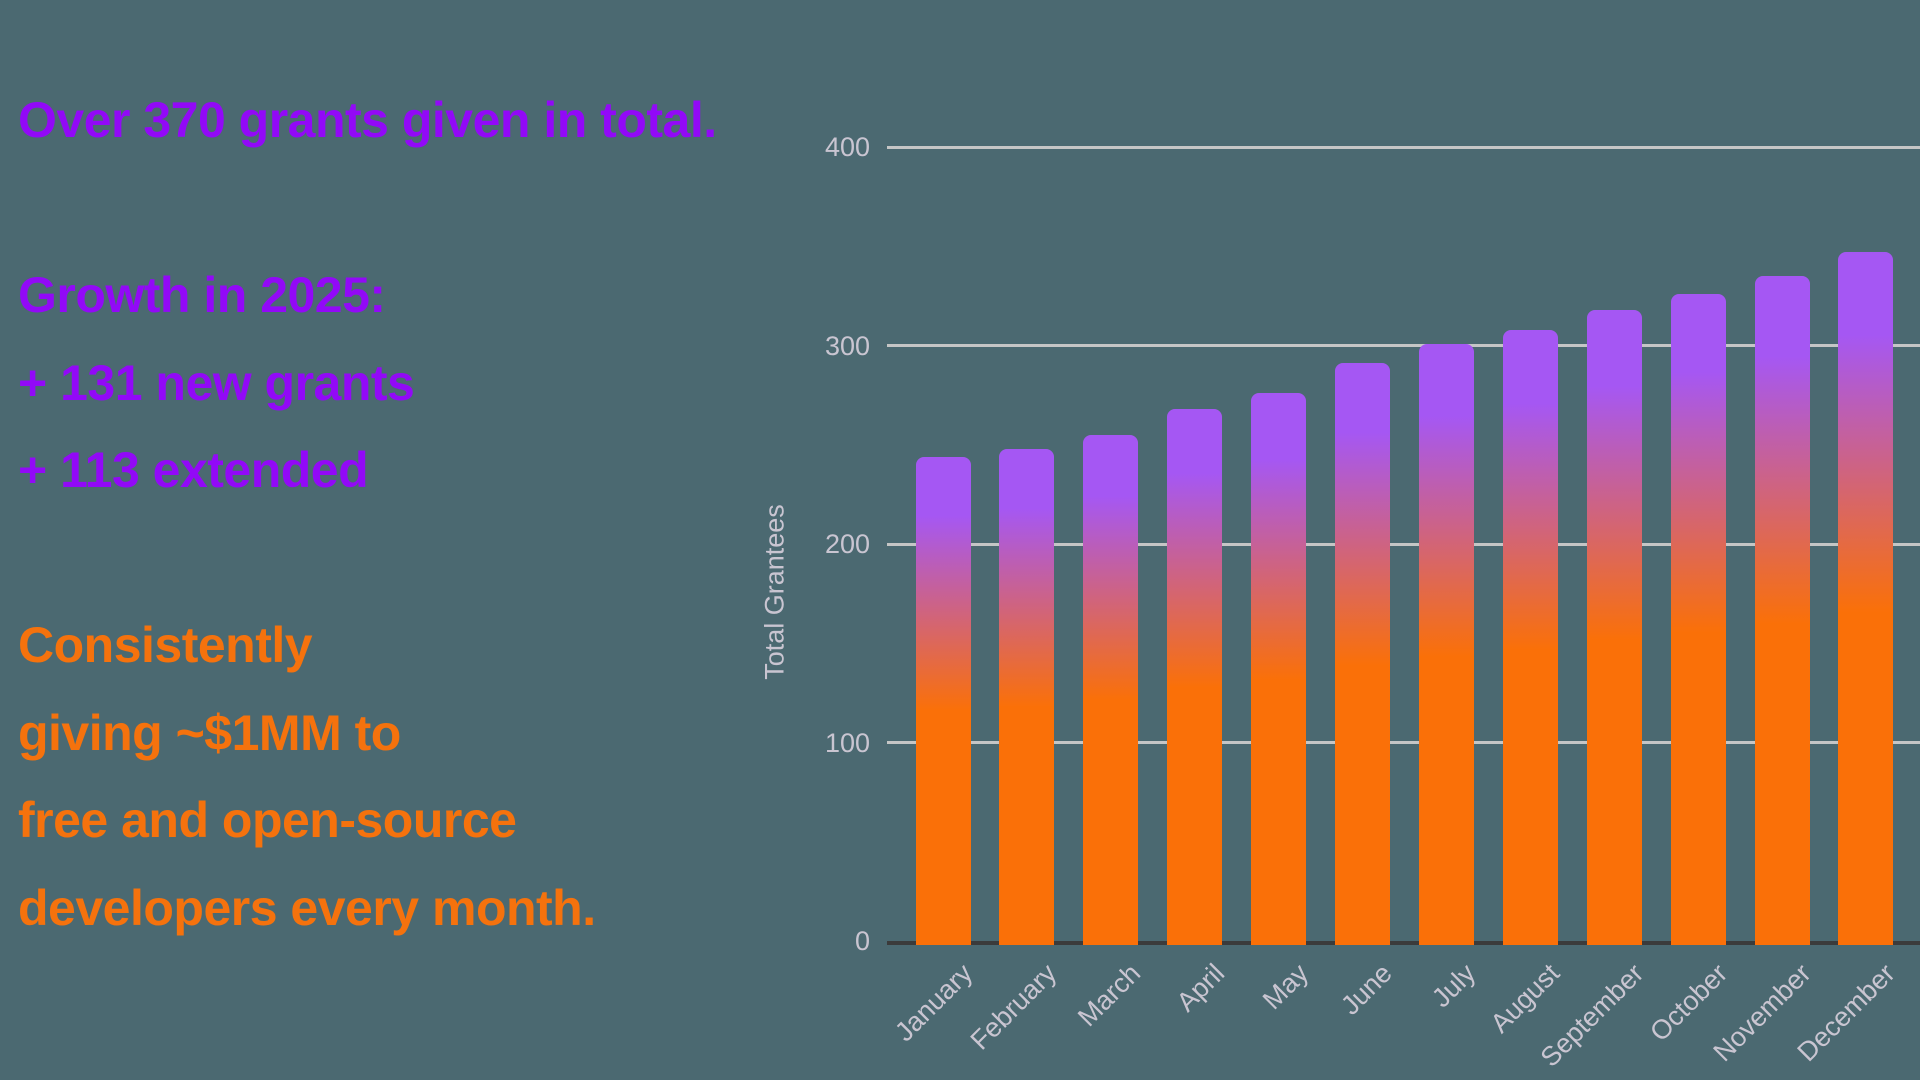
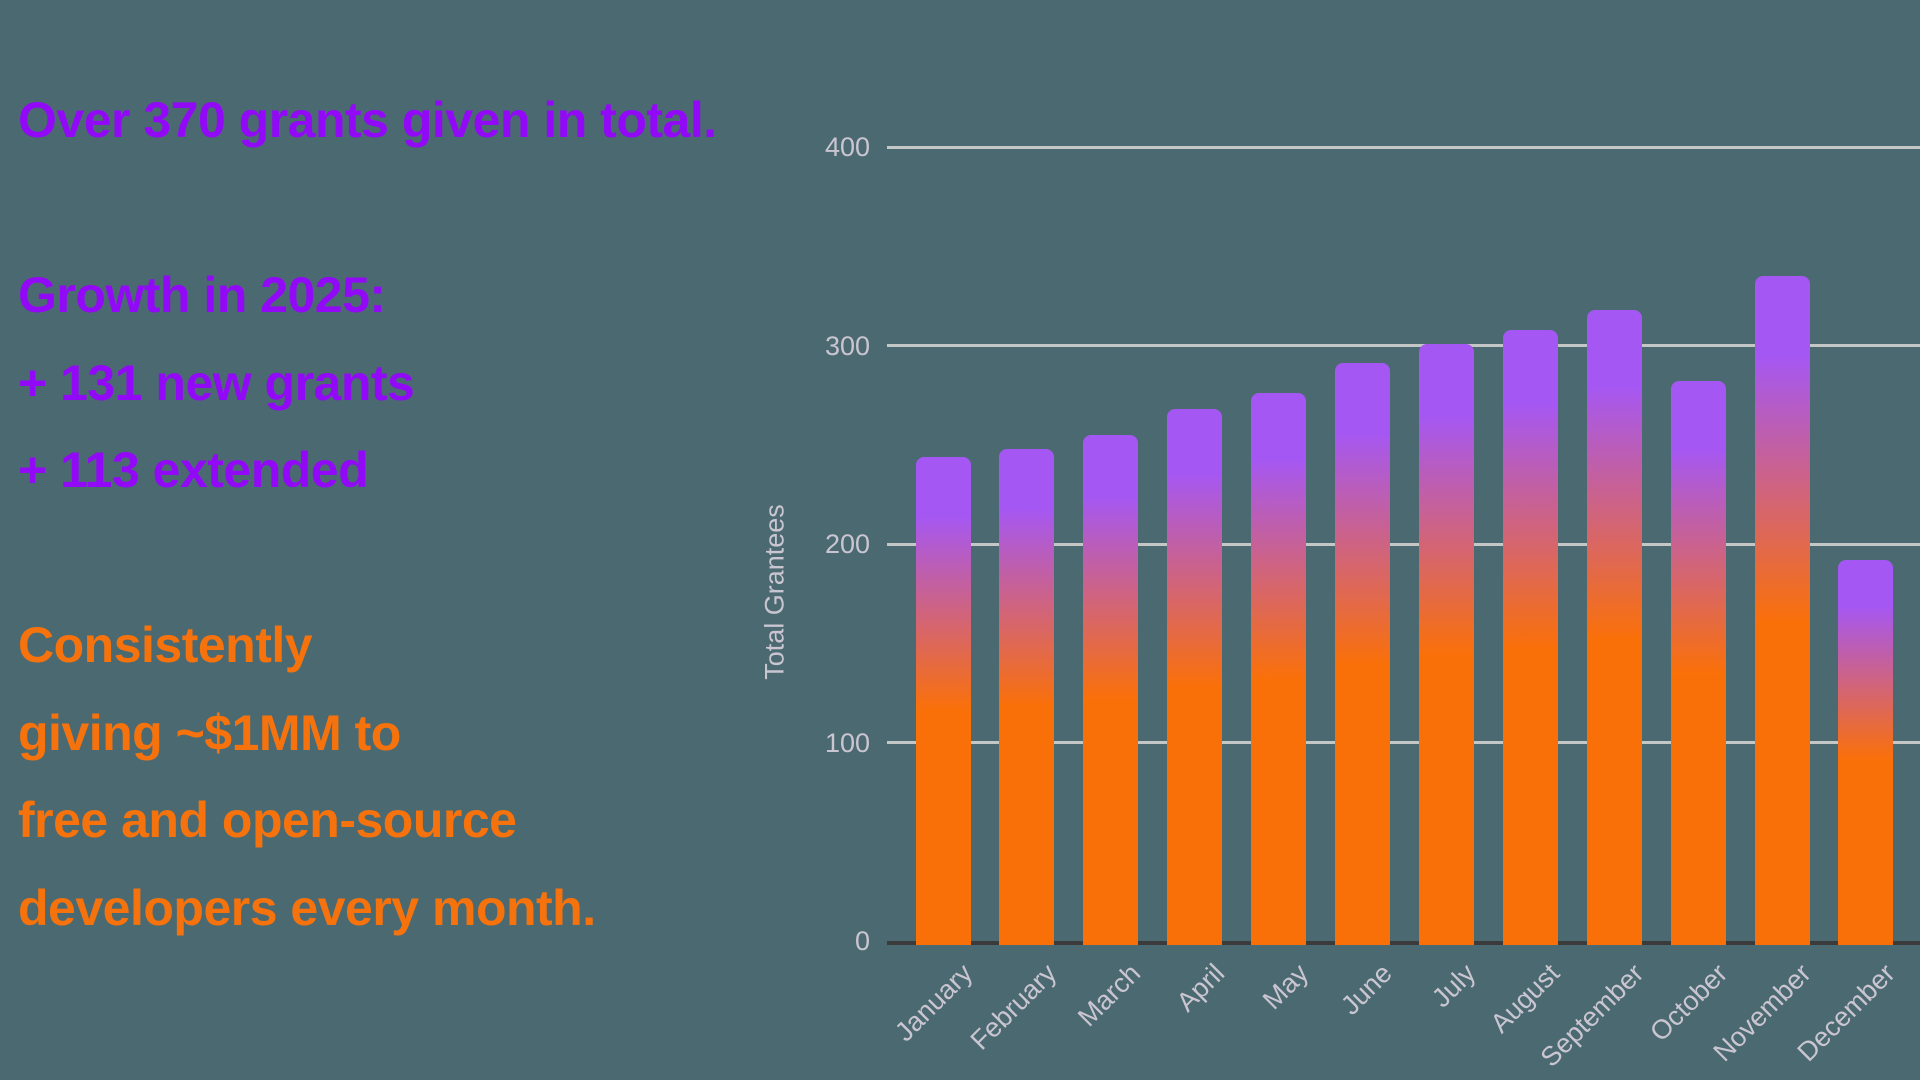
October: 326 -> 282
December: 347 -> 192
